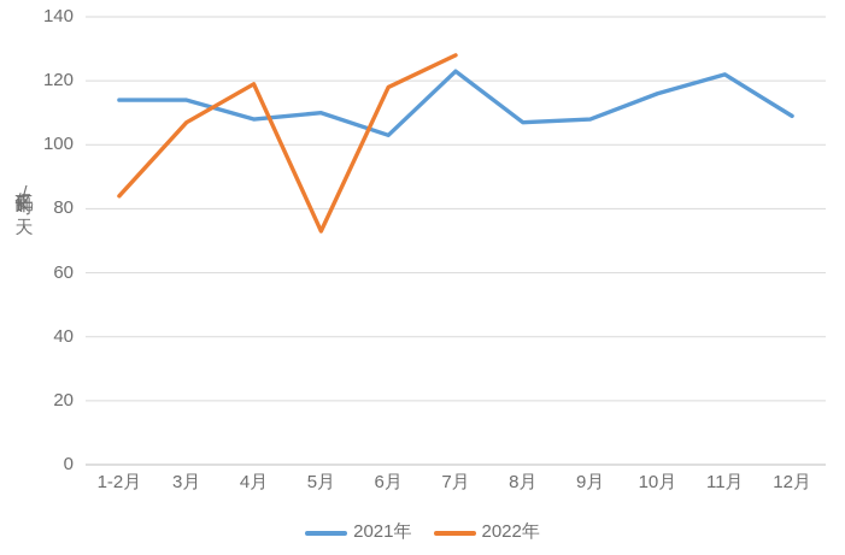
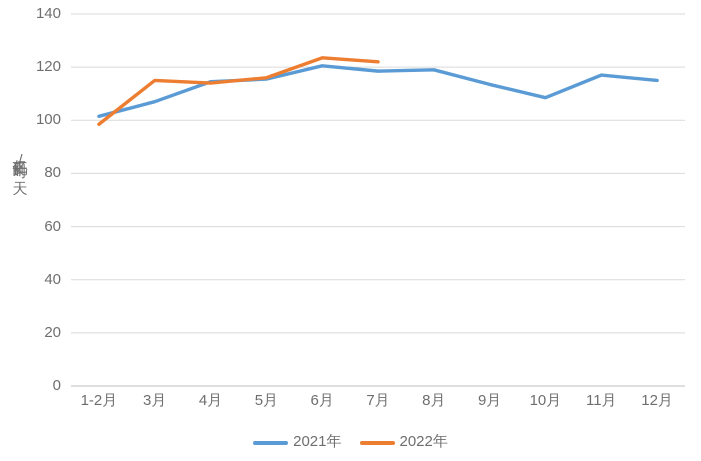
2021年/1-2月: 114 -> 102
2022年/1-2月: 84 -> 98
2021年/3月: 114 -> 107
2022年/3月: 107 -> 115
2021年/4月: 108 -> 114
2022年/4月: 119 -> 114
2021年/5月: 110 -> 116
2022年/5月: 73 -> 116
2021年/6月: 103 -> 120
2022年/6月: 118 -> 124
2021年/7月: 123 -> 118
2022年/7月: 128 -> 122
2021年/8月: 107 -> 119
2021年/9月: 108 -> 114
2021年/10月: 116 -> 108
2021年/11月: 122 -> 117
2021年/12月: 109 -> 115
